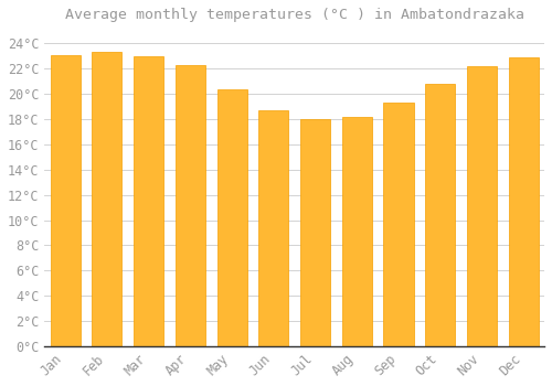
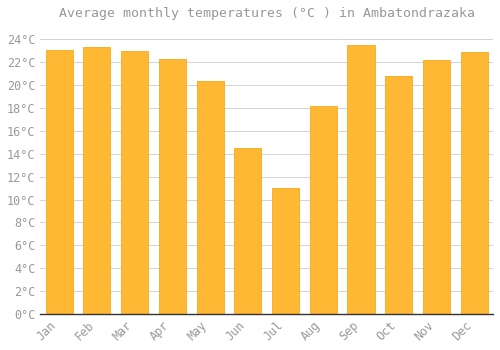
Jun: 18.7°C -> 14.5°C
Jul: 18.0°C -> 11.0°C
Sep: 19.3°C -> 23.5°C
